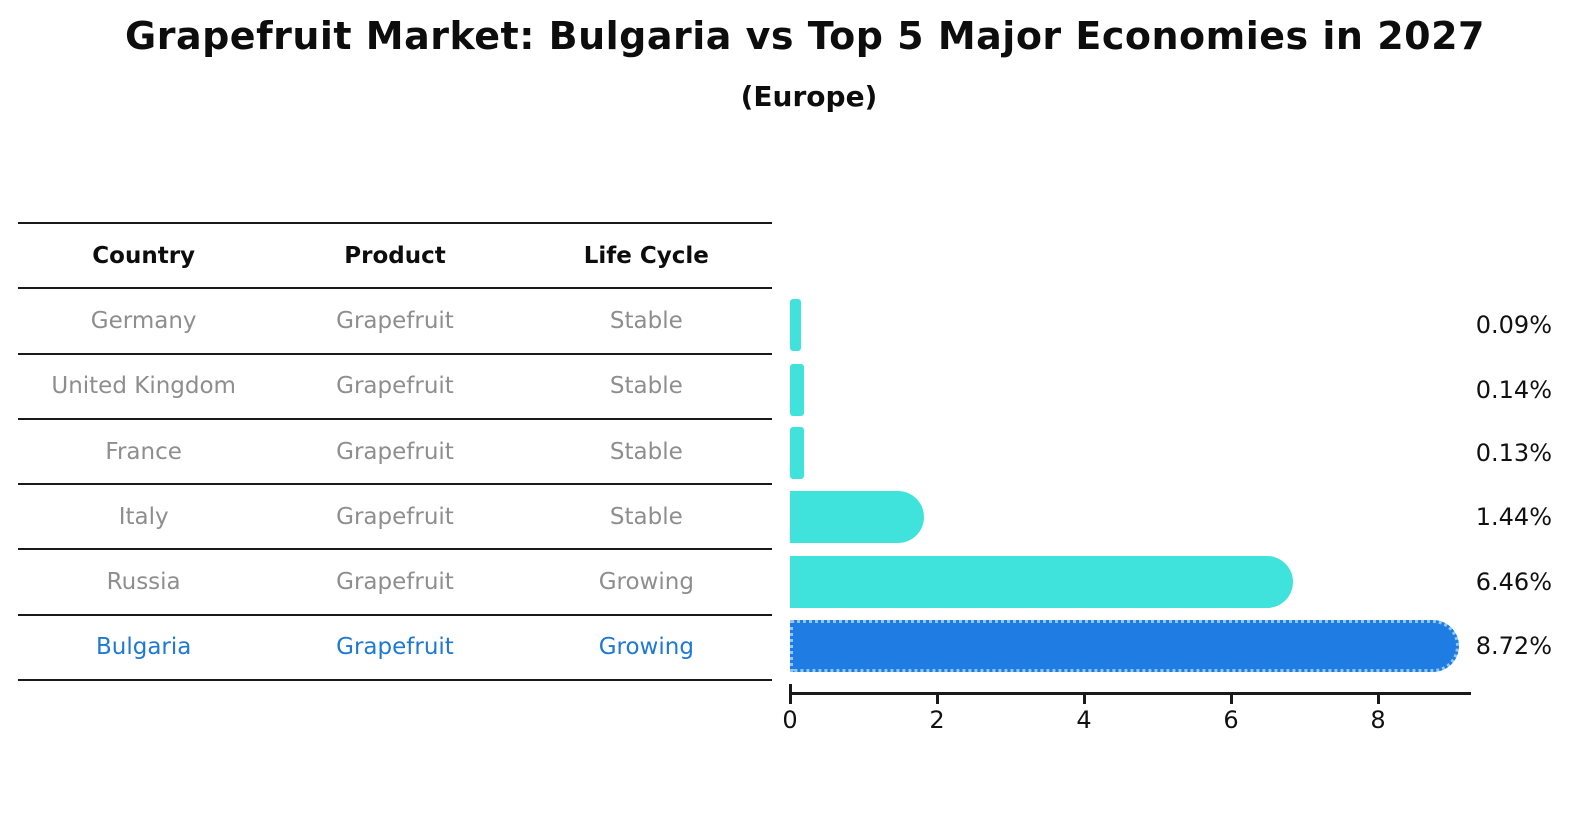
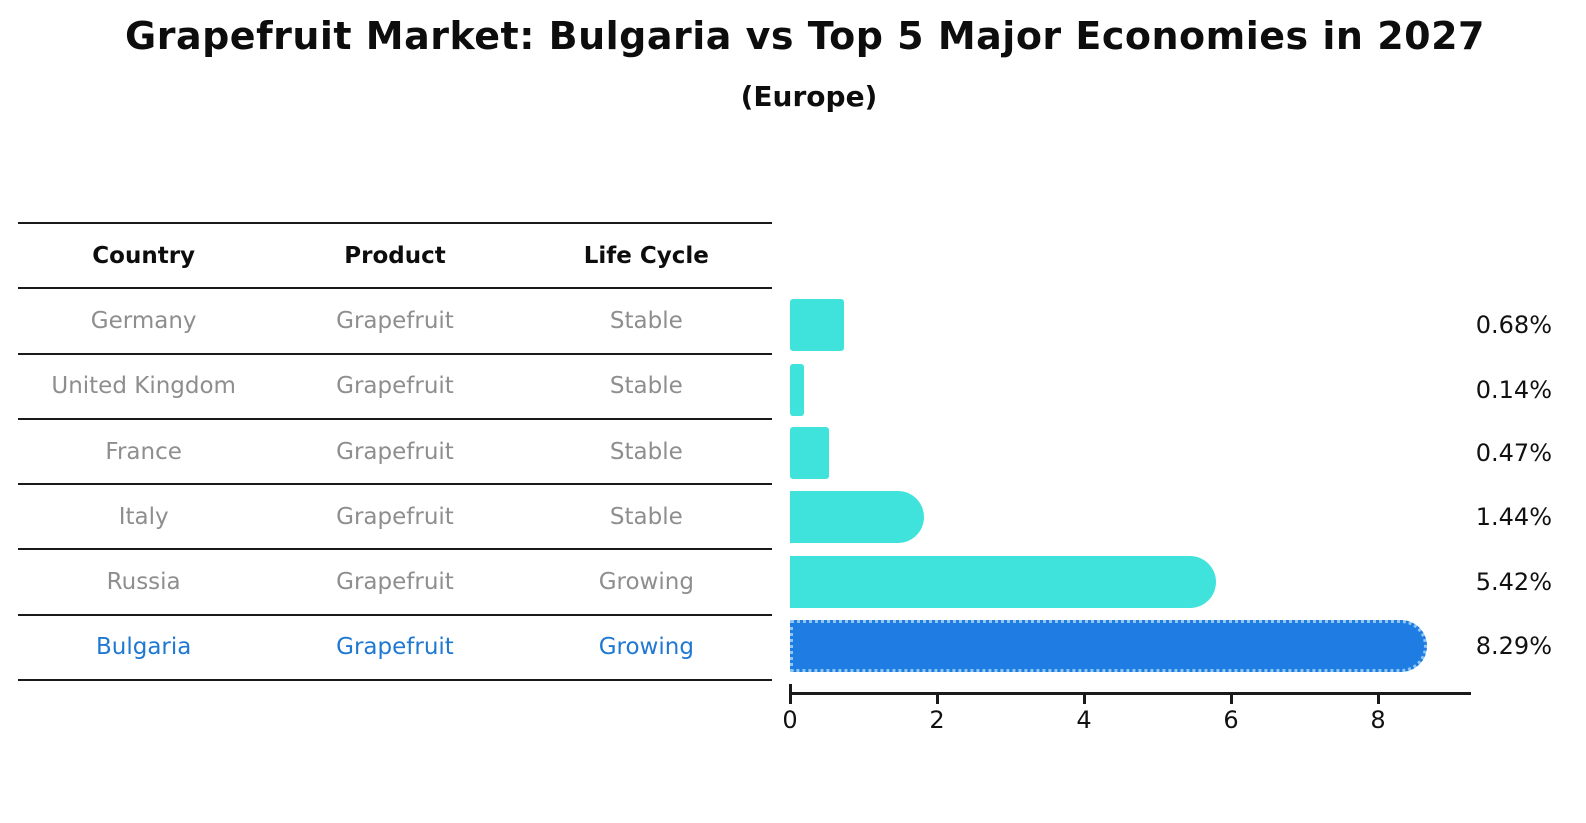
Germany: 0.09% -> 0.68%
France: 0.13% -> 0.47%
Russia: 6.46% -> 5.42%
Bulgaria: 8.72% -> 8.29%
